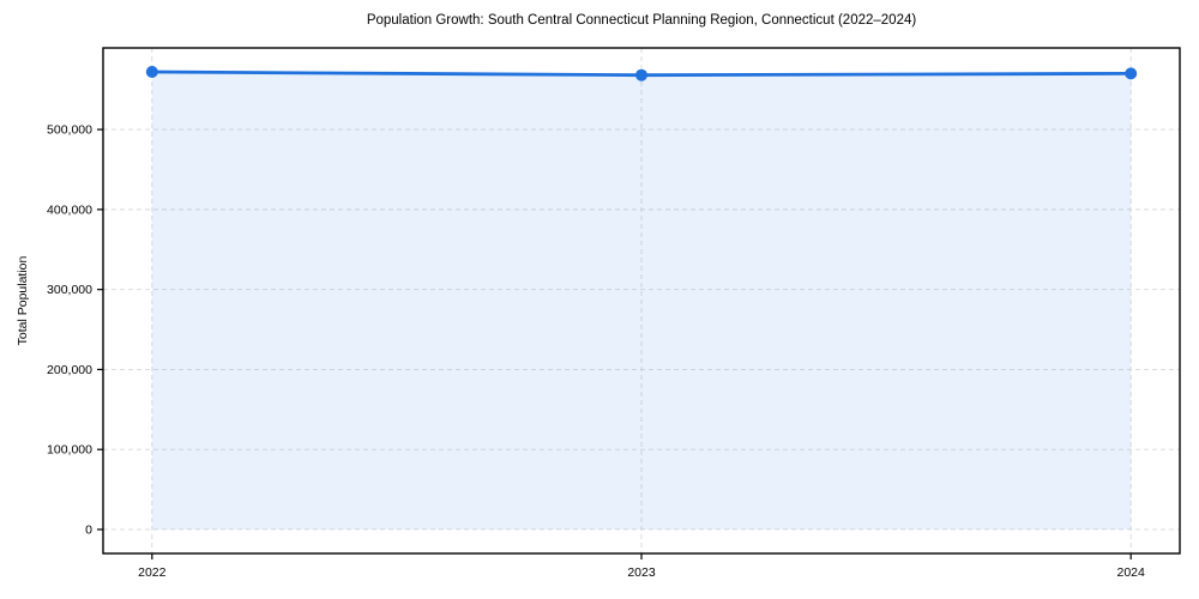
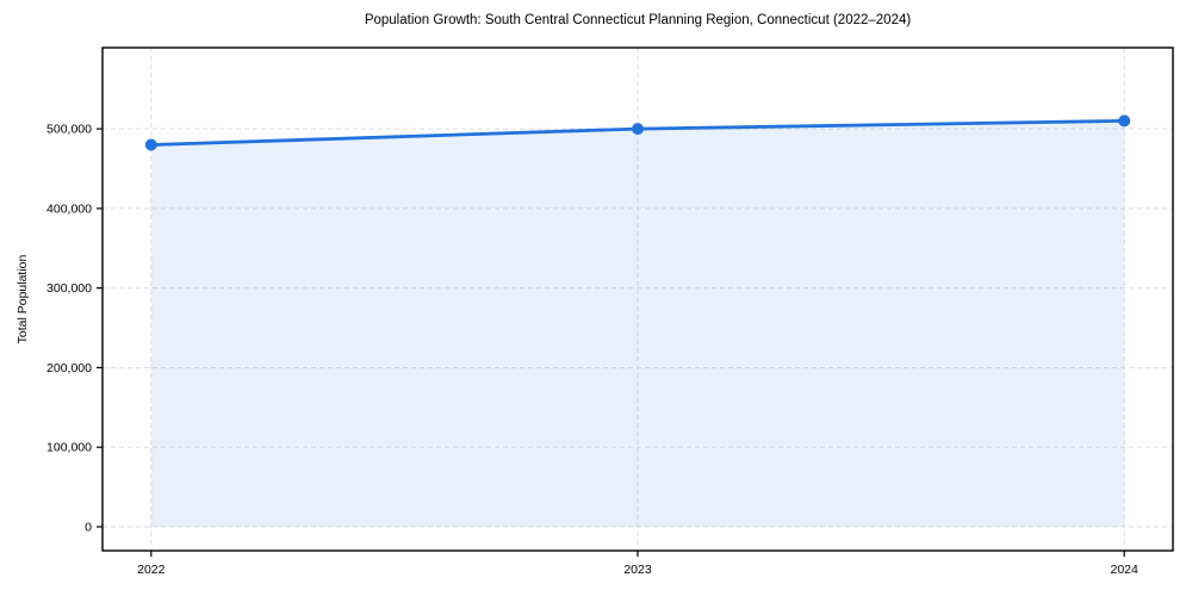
2022: 570000 -> 480000
2023: 570000 -> 500000
2024: 570000 -> 510000
